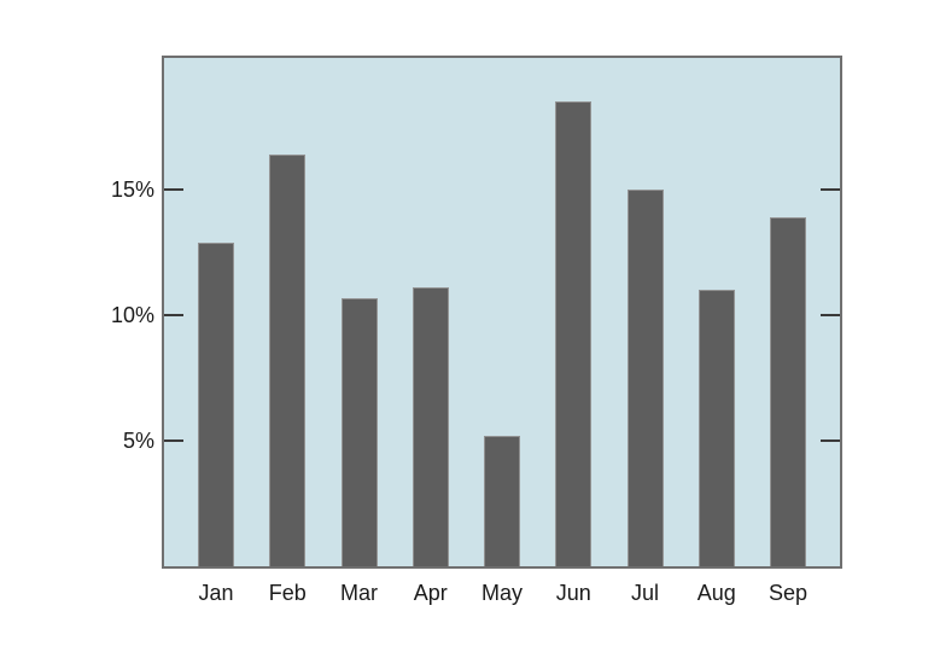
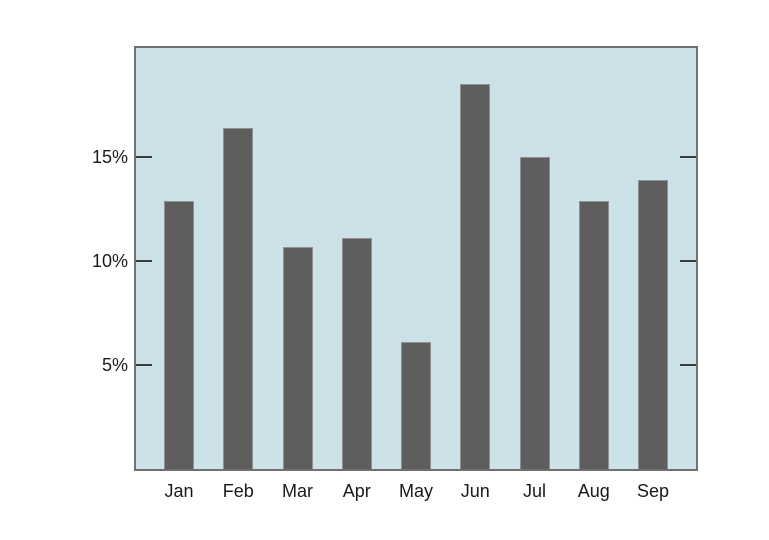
May: 5.2% -> 6.1%
Aug: 11.0% -> 12.9%
